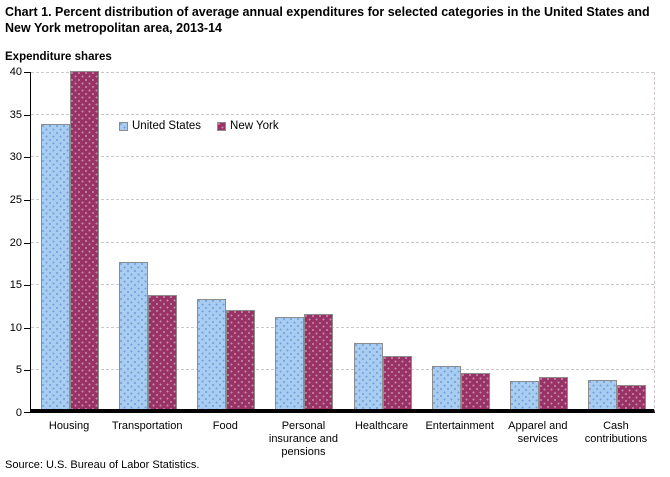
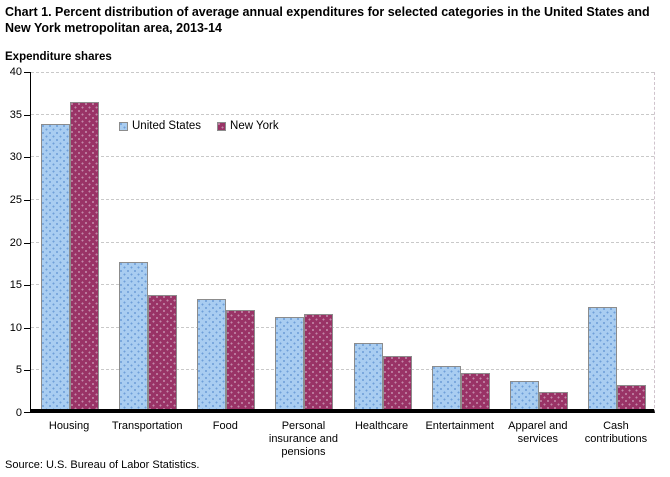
New York/Housing: 40 -> 36
New York/Apparel and services: 4 -> 2
United States/Cash contributions: 3 -> 12
